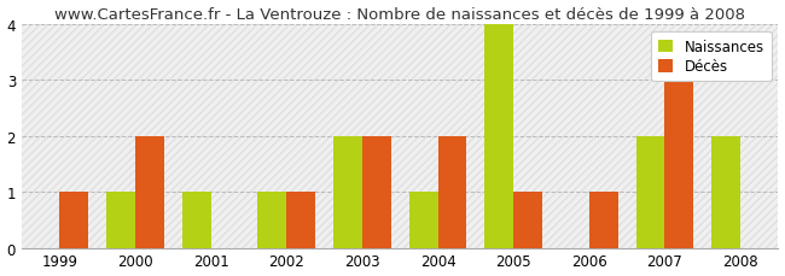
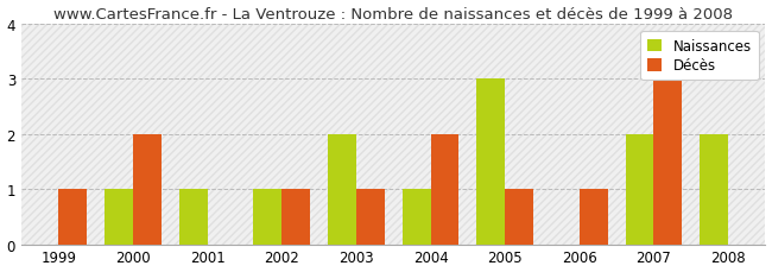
Décès/2003: 2 -> 1
Naissances/2005: 4 -> 3
